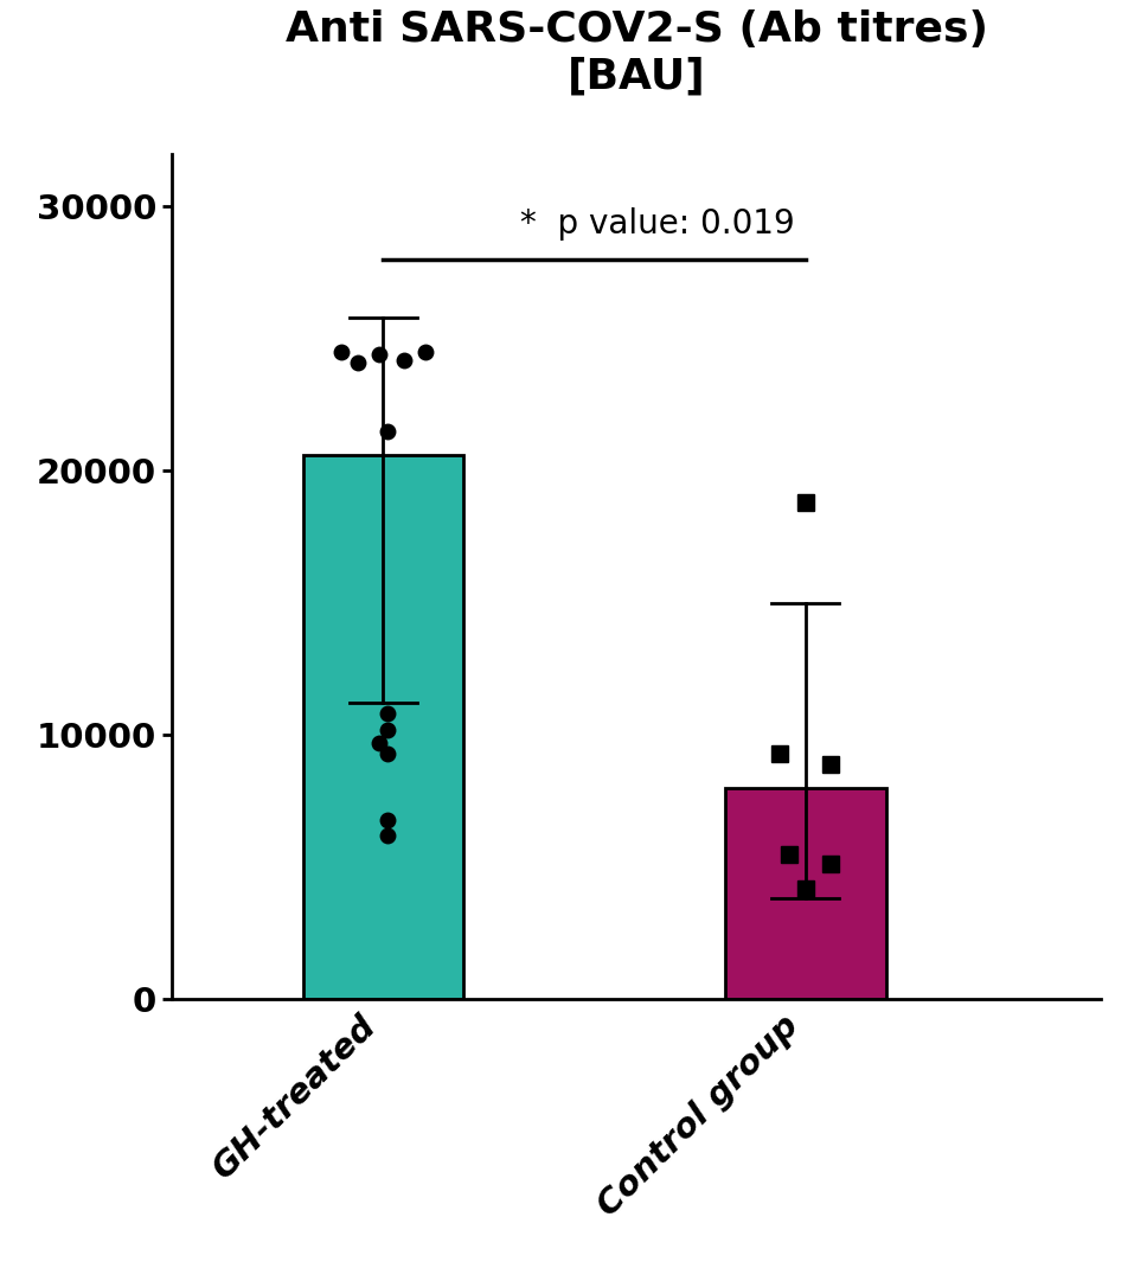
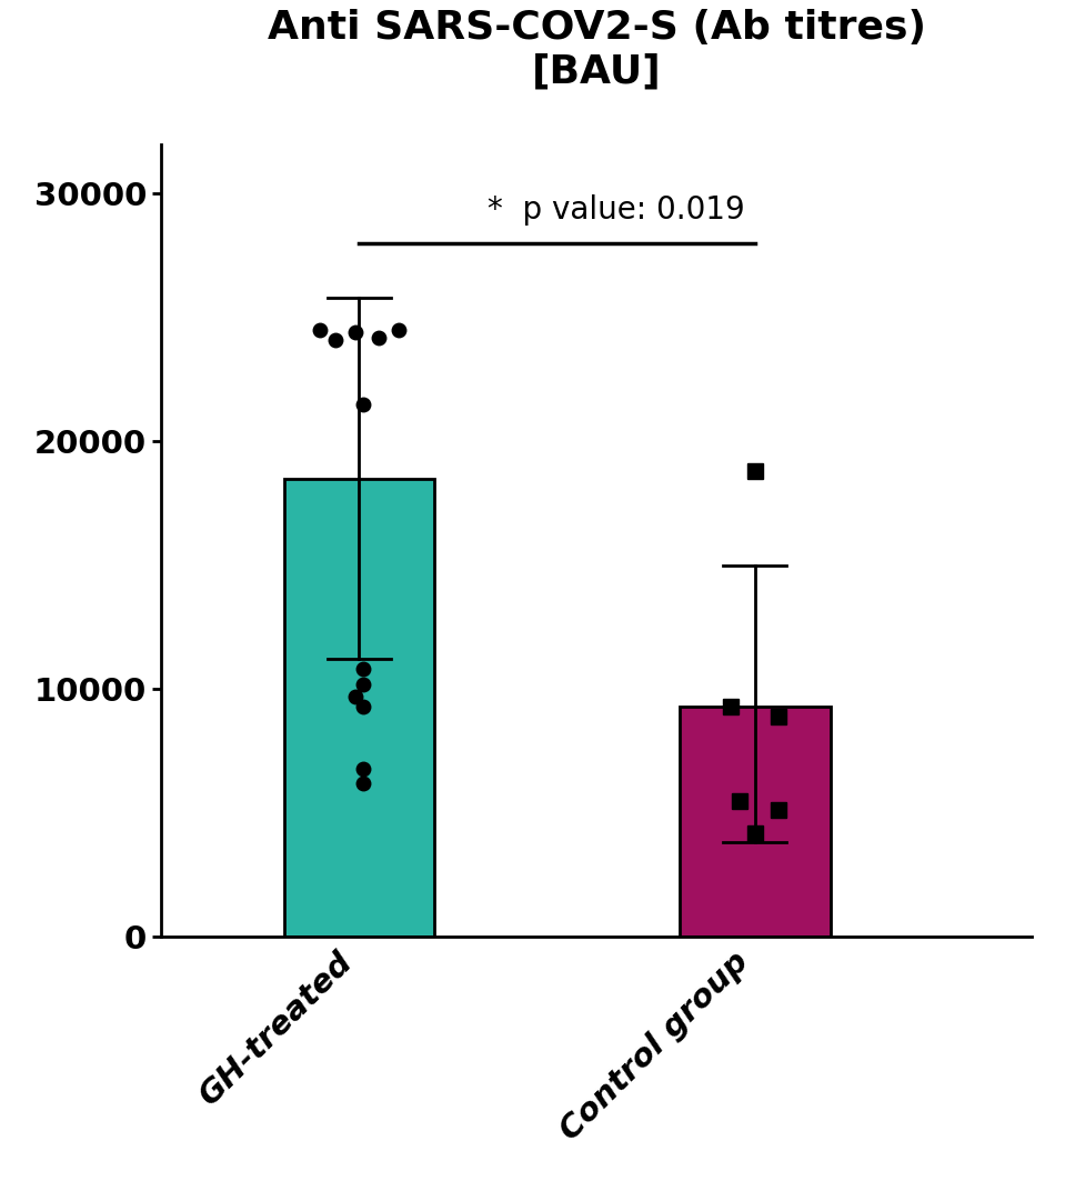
GH-treated: 20600 -> 18500
Control group: 8000 -> 9300
